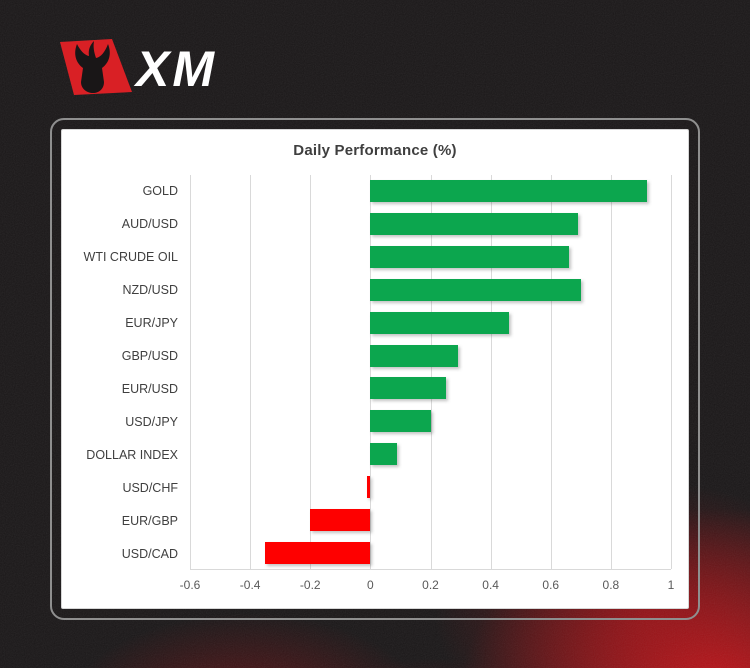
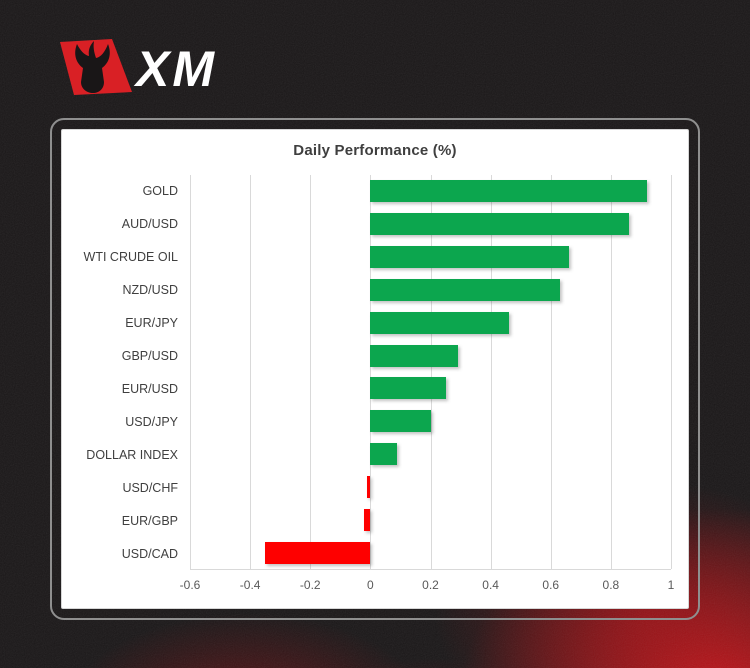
AUD/USD: 0.69 -> 0.86
NZD/USD: 0.70 -> 0.63
EUR/GBP: -0.20 -> -0.02
